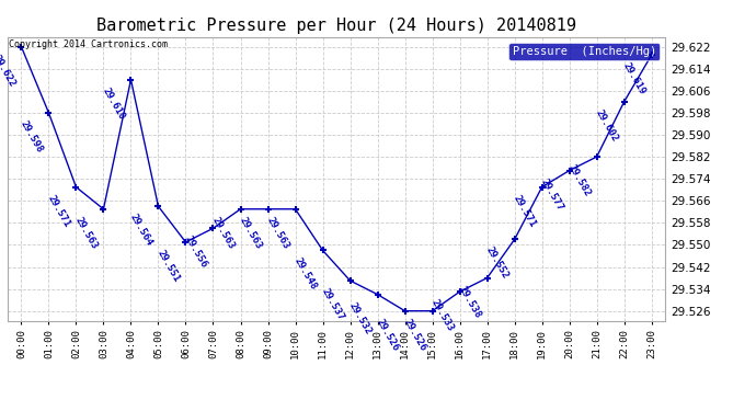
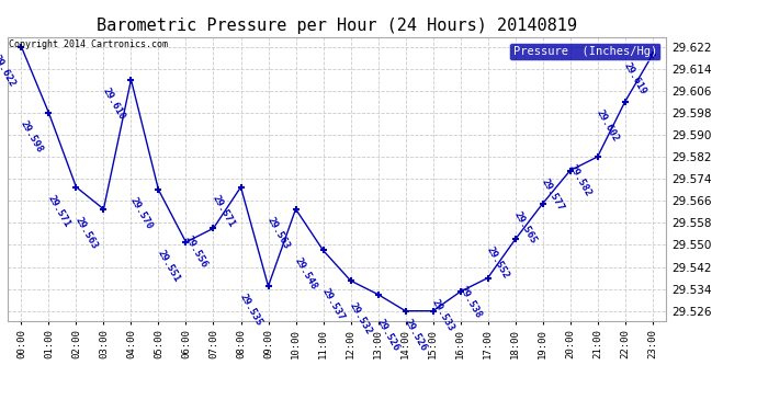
05:00: 29.564 -> 29.570
08:00: 29.563 -> 29.571
09:00: 29.563 -> 29.535
19:00: 29.571 -> 29.565
